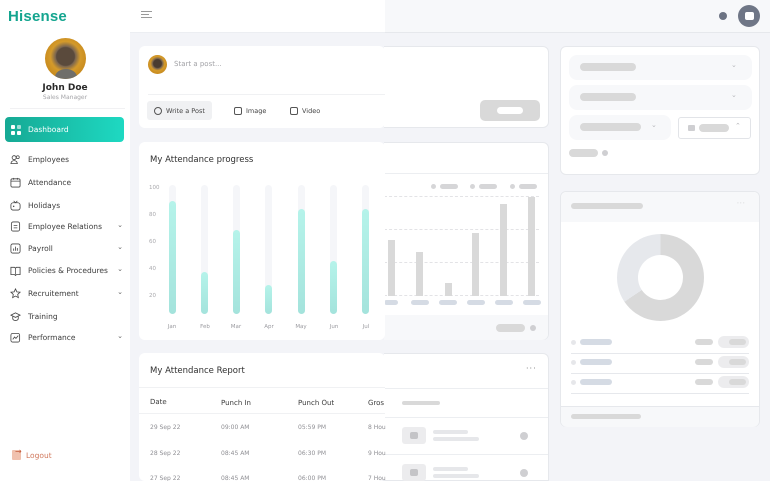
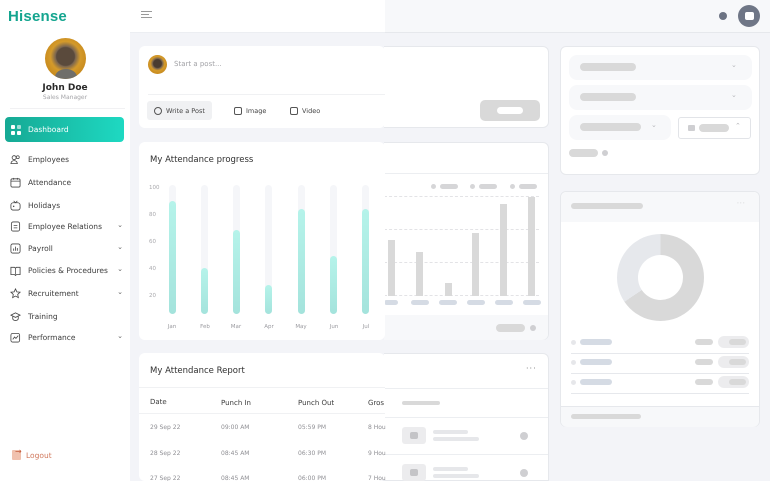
Feb: 37 -> 40
Jun: 45 -> 49
